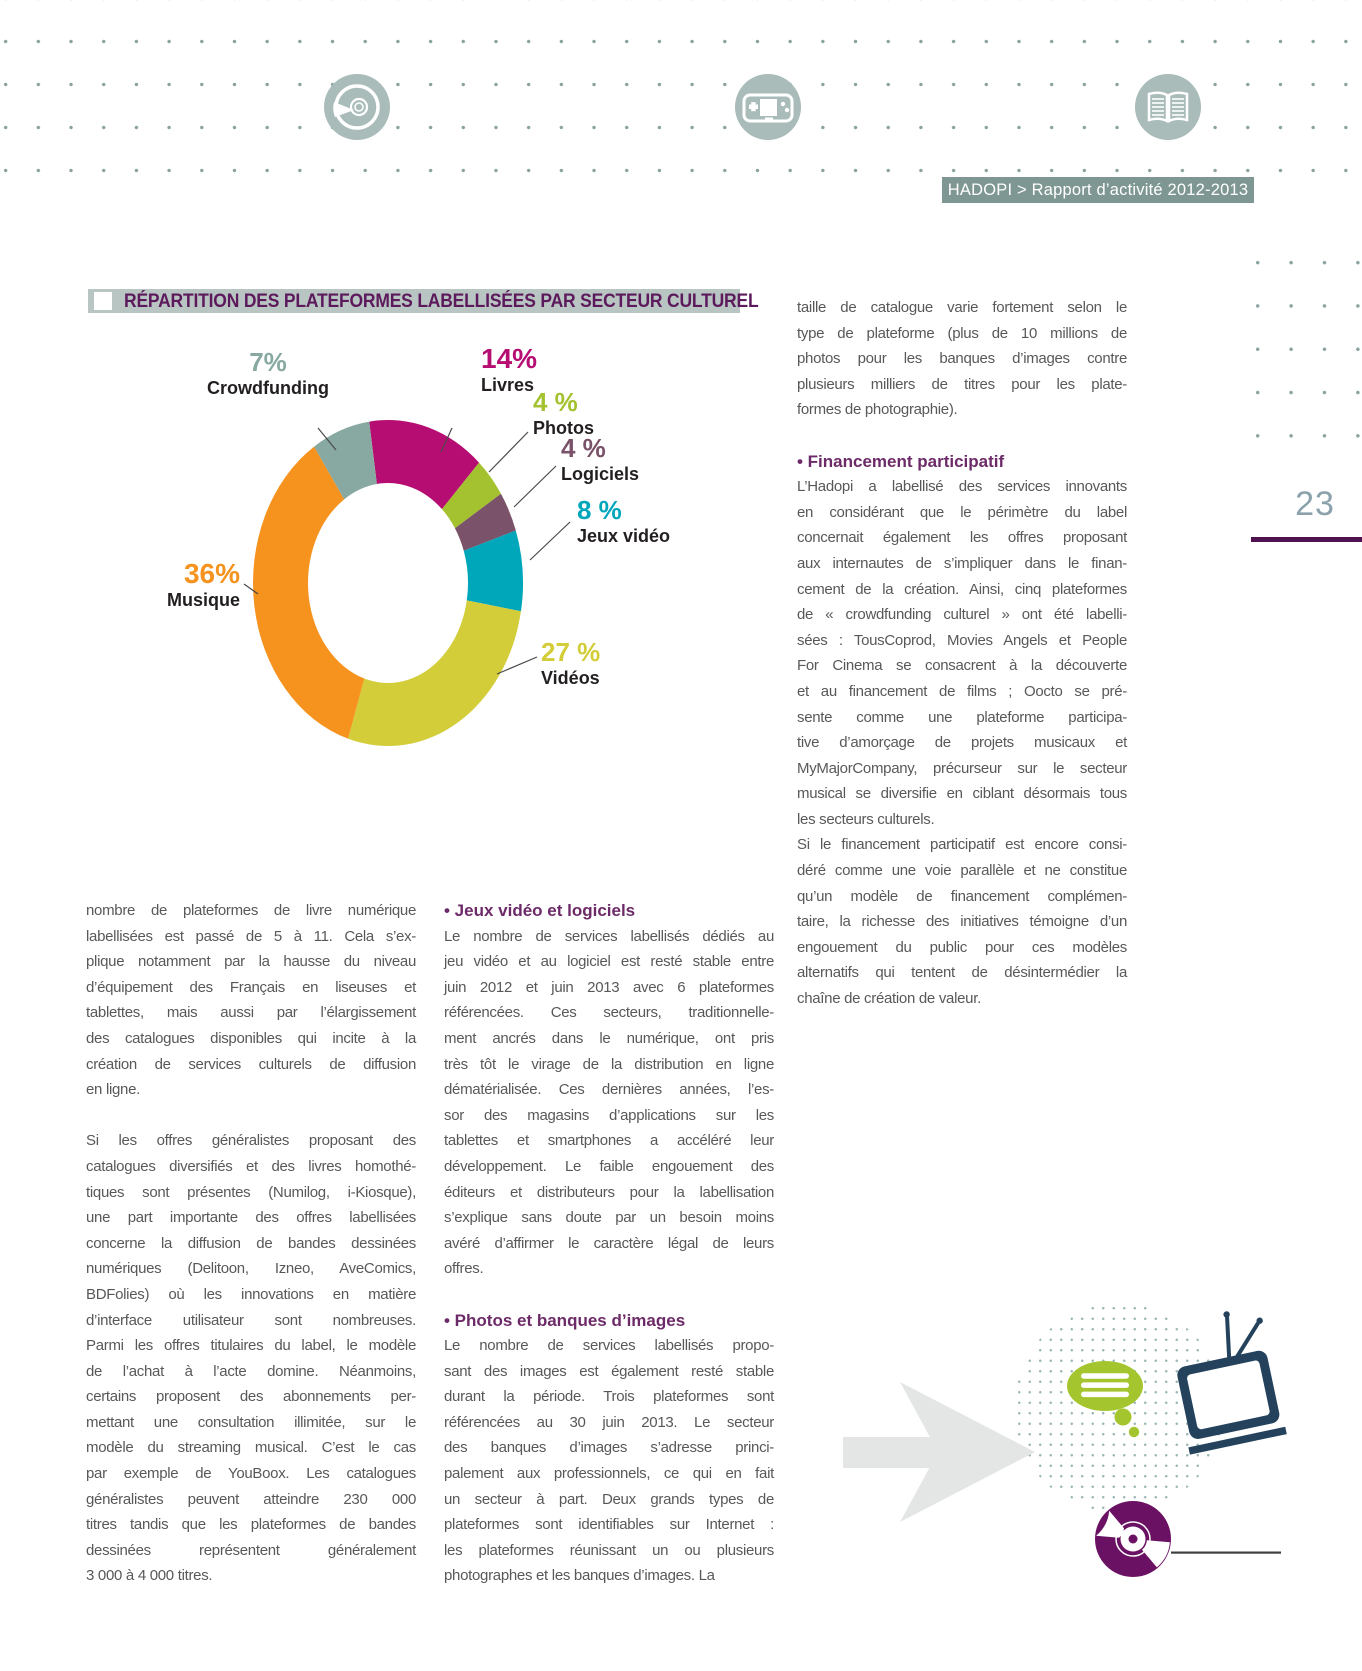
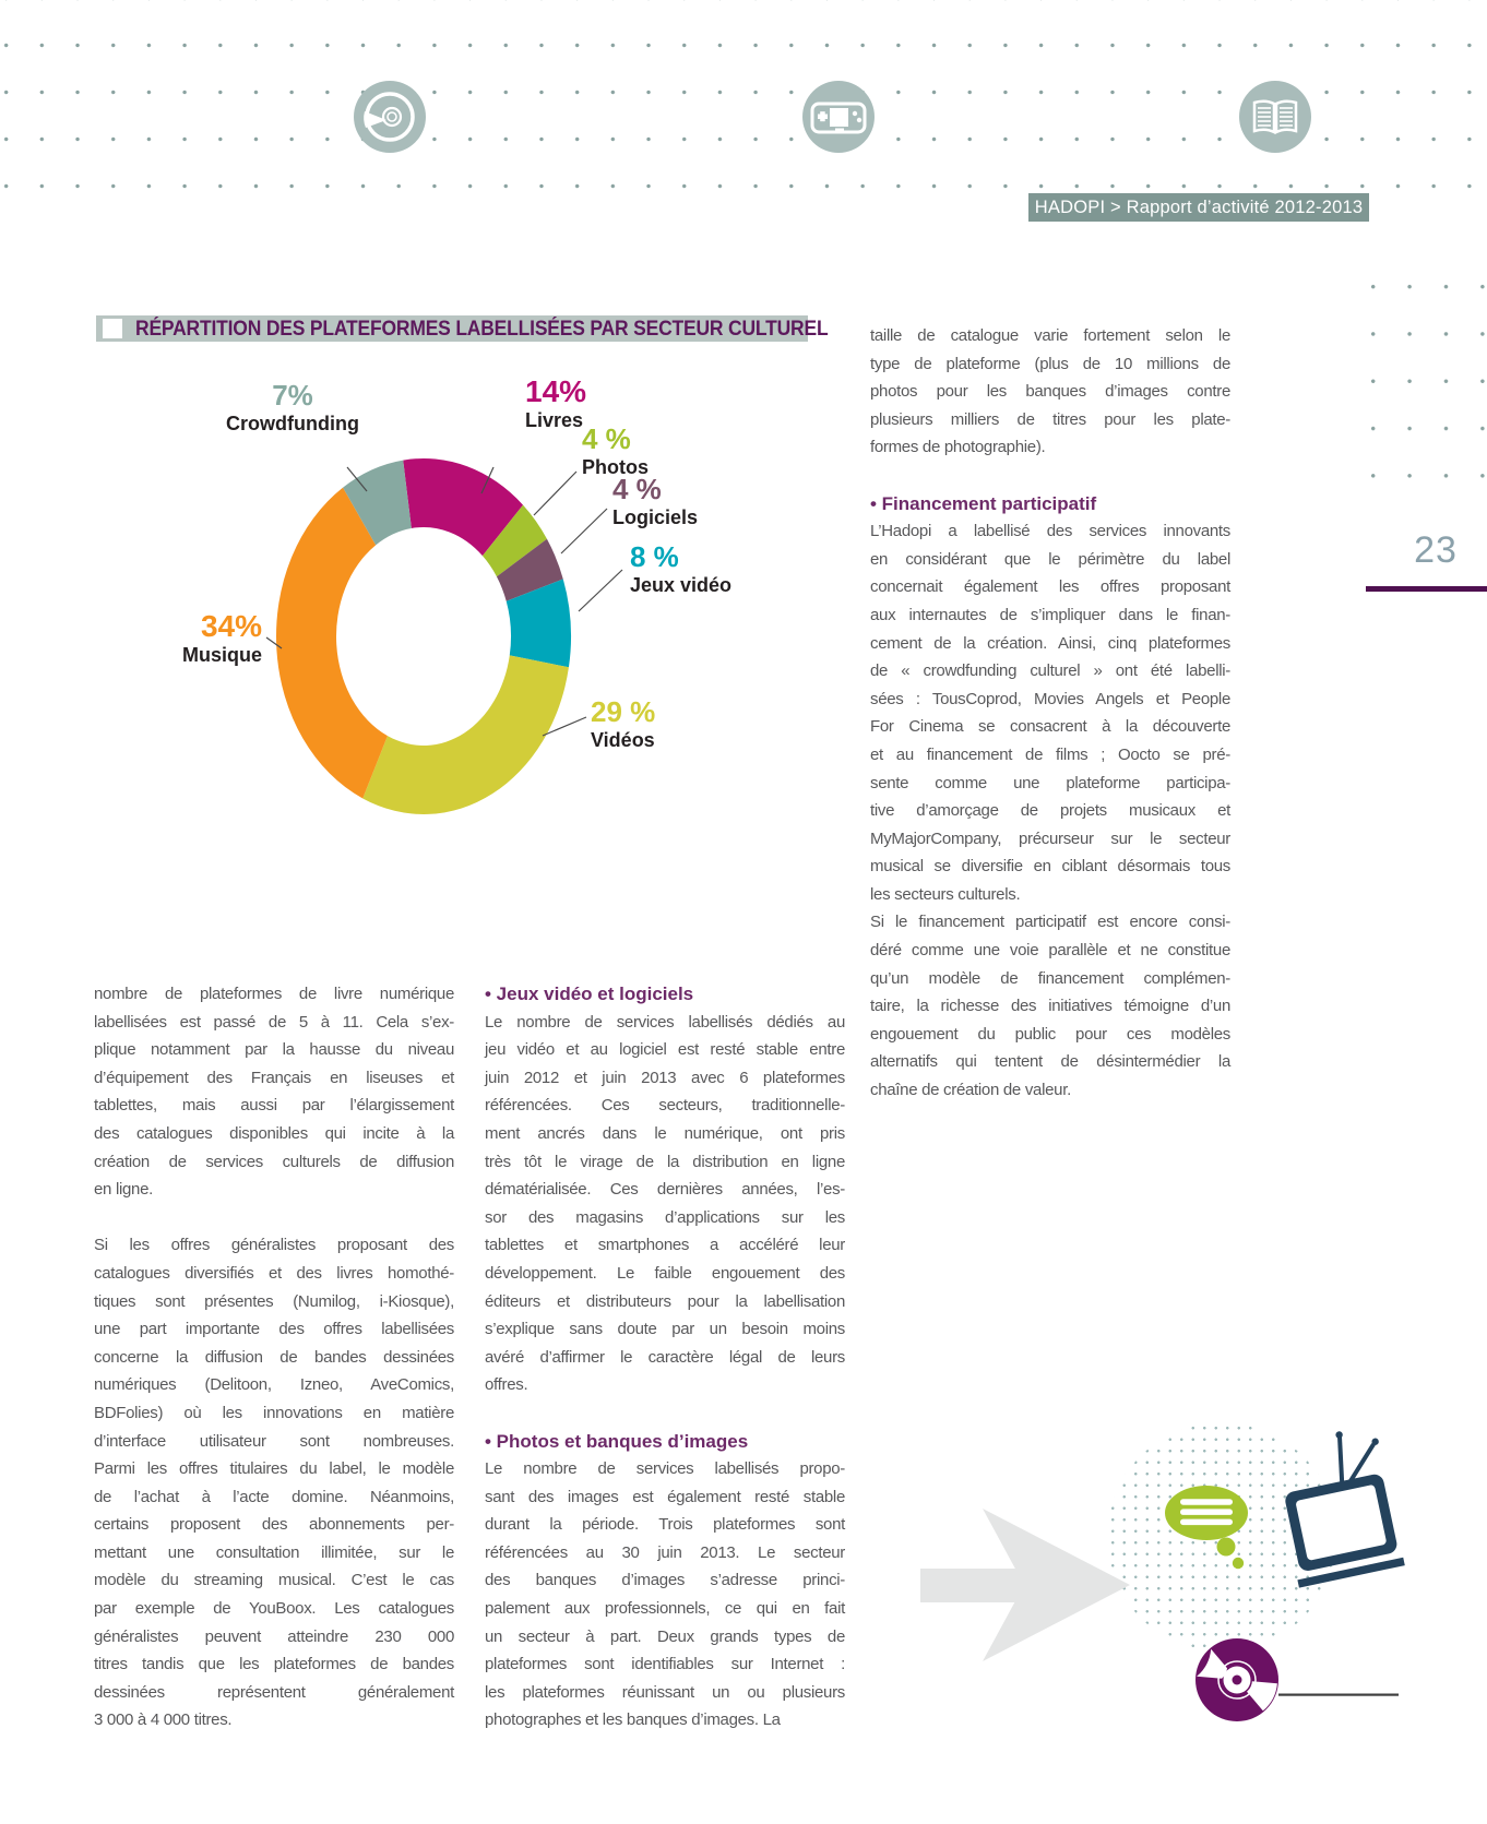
Vidéos: 27 -> 29
Musique: 36% -> 34%
